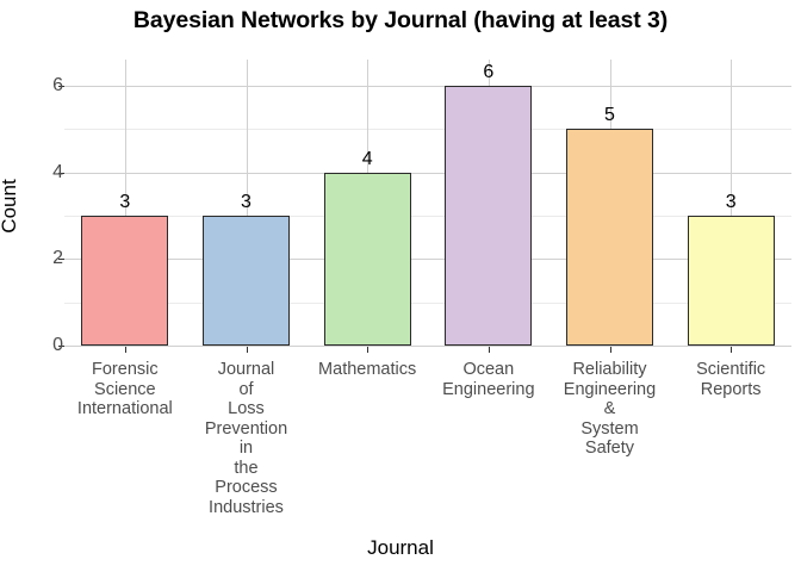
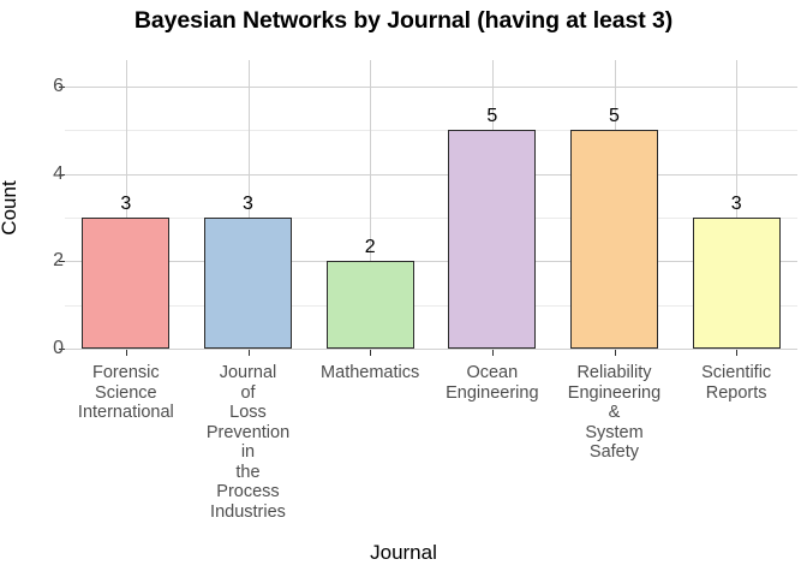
Mathematics: 4 -> 2
Ocean Engineering: 6 -> 5
